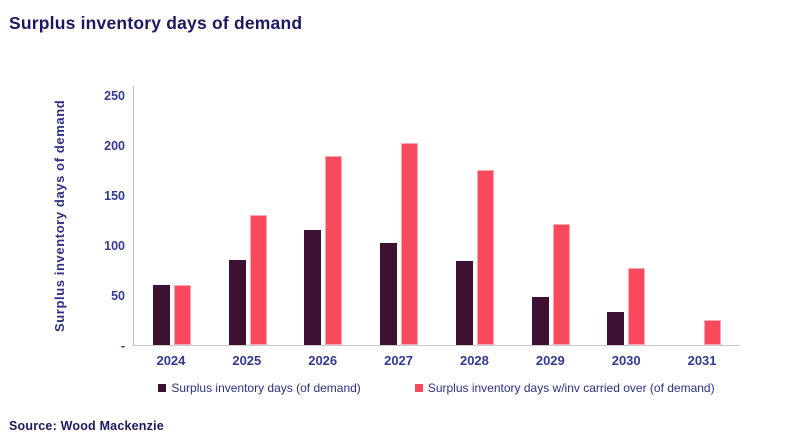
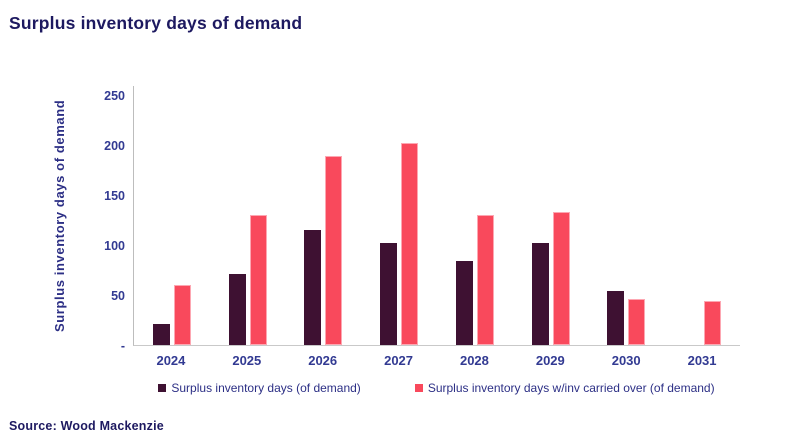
Surplus inventory days (of demand)/2024: 60 -> 21
Surplus inventory days (of demand)/2025: 85 -> 71
Surplus inventory days w/inv carried over (of demand)/2028: 176 -> 131
Surplus inventory days (of demand)/2029: 48 -> 102
Surplus inventory days w/inv carried over (of demand)/2029: 122 -> 134
Surplus inventory days (of demand)/2030: 33 -> 54
Surplus inventory days w/inv carried over (of demand)/2030: 77 -> 46
Surplus inventory days w/inv carried over (of demand)/2031: 25 -> 44
